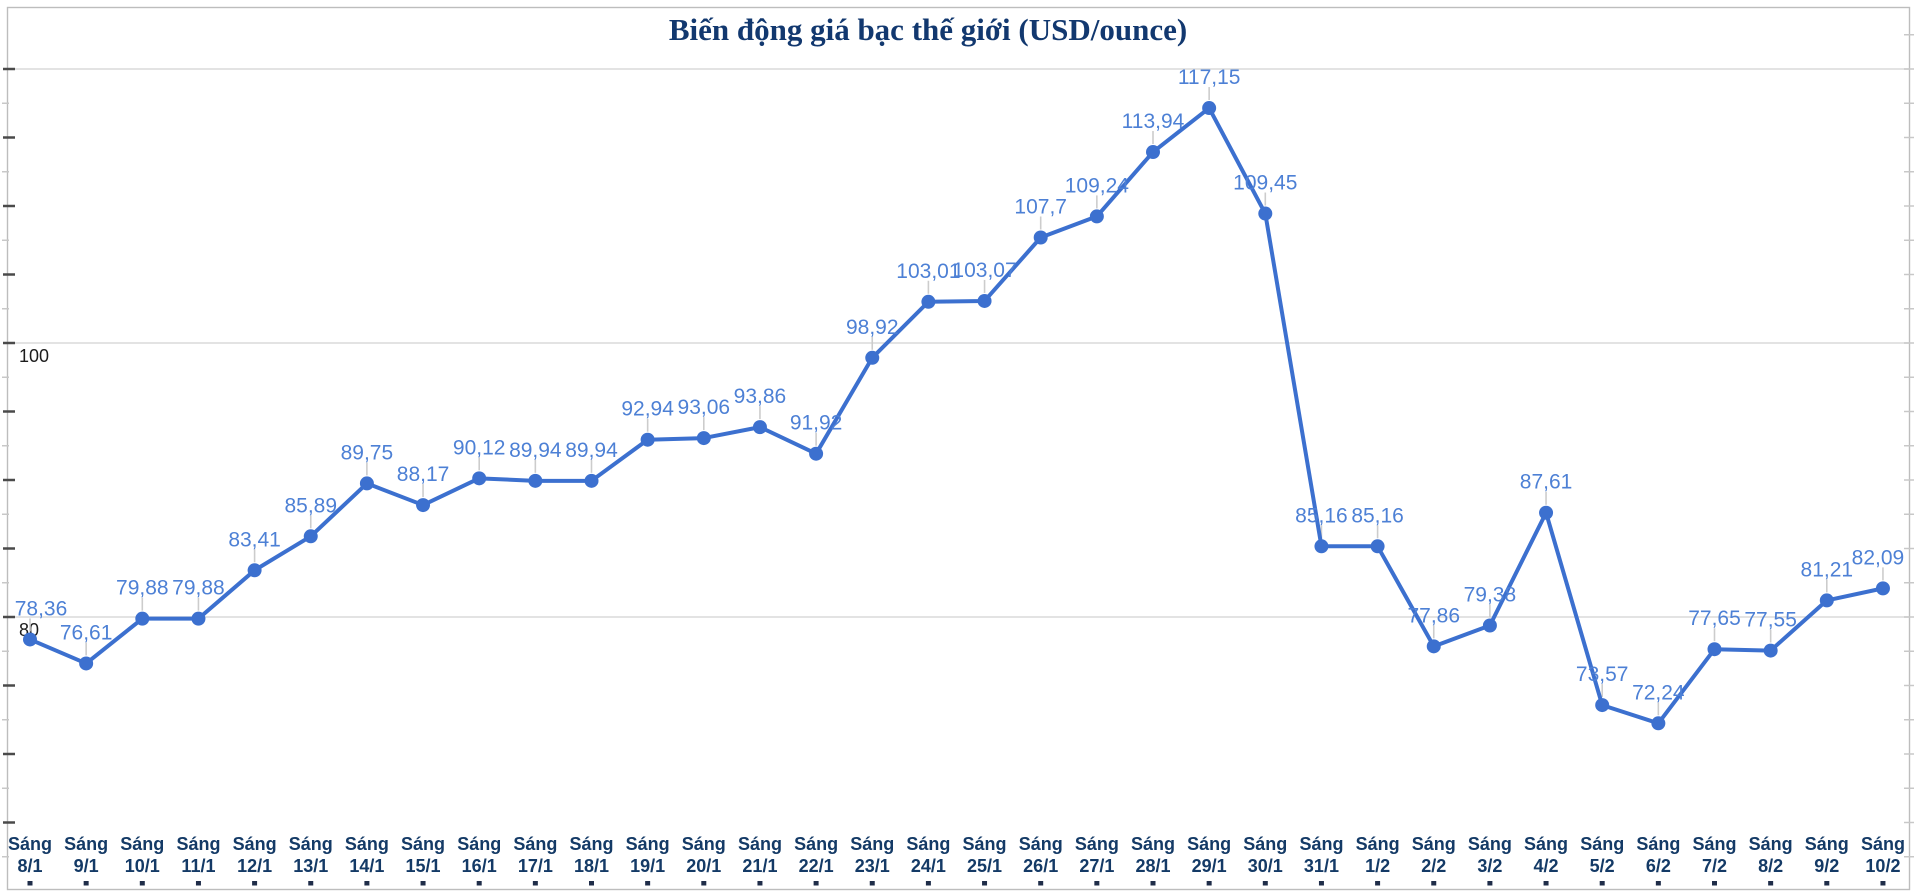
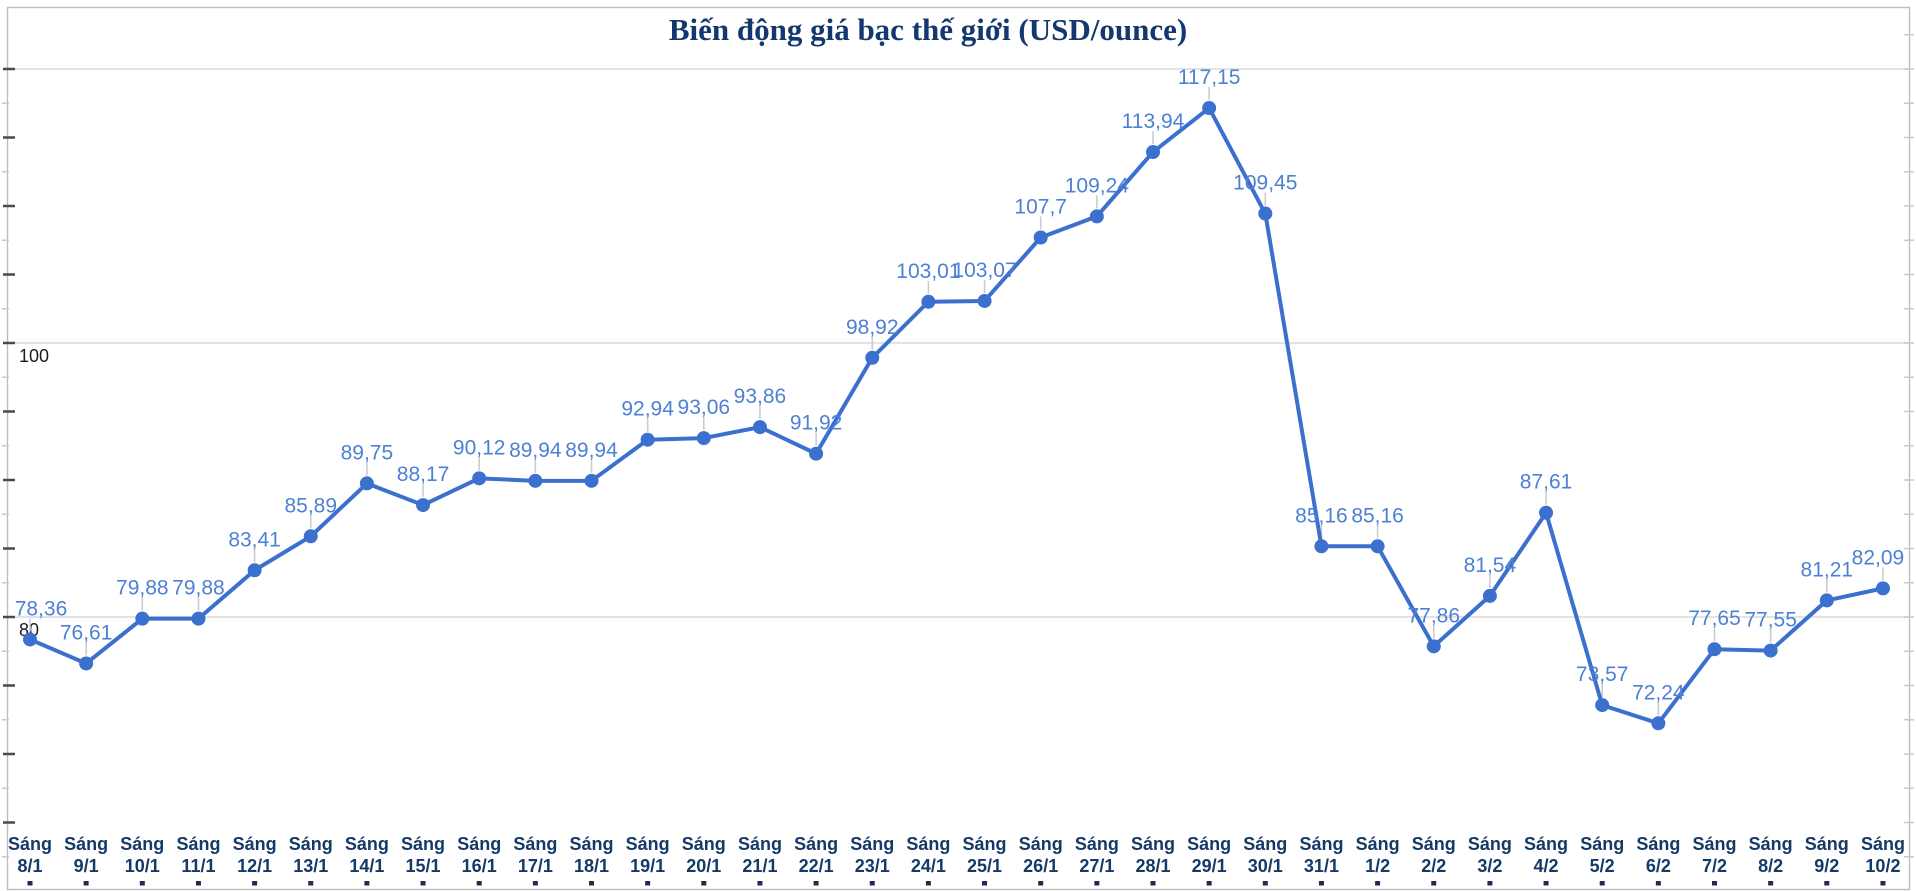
3/2: 79,38 -> 81,54
